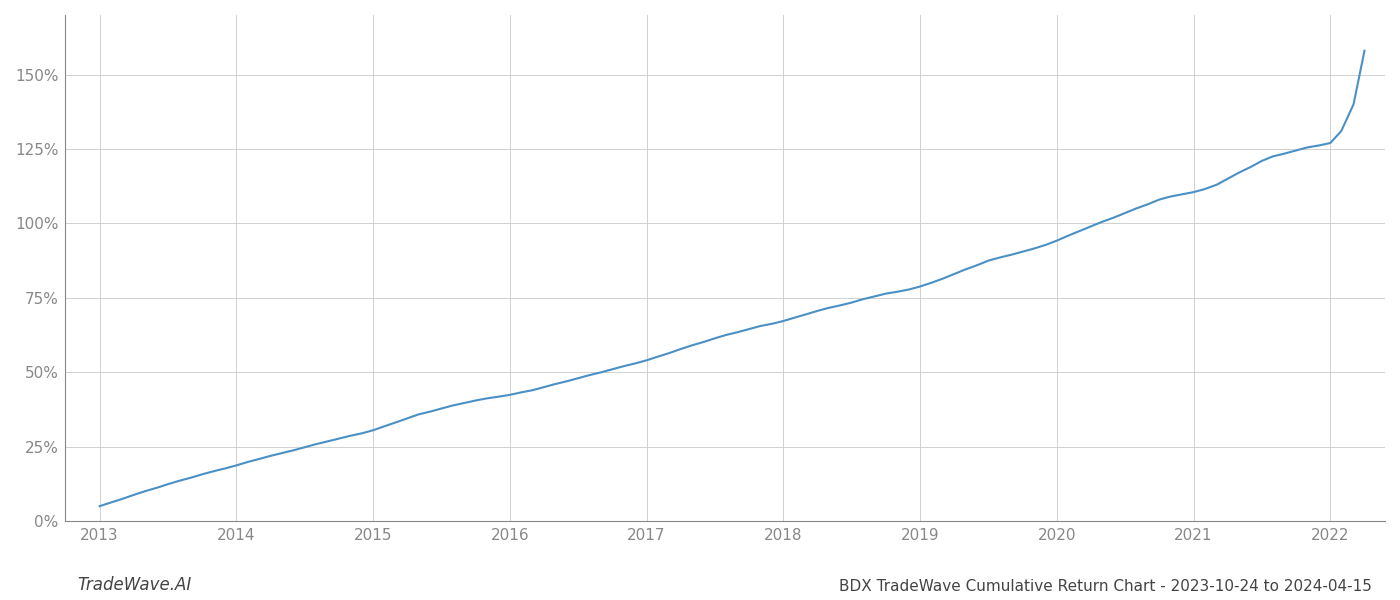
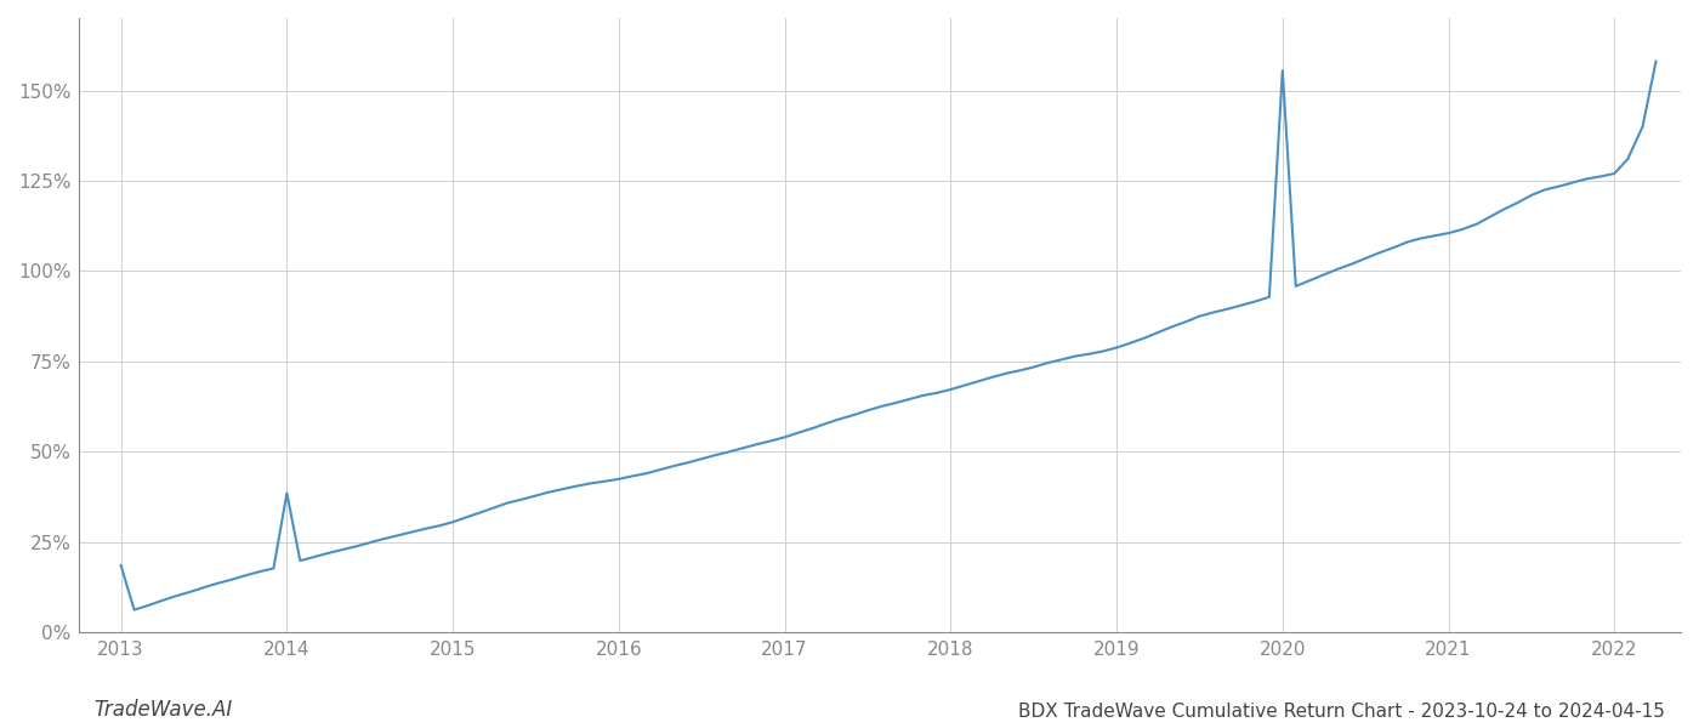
2013: 5.0% -> 18.5%
2014: 18.7% -> 38.5%
2020: 94.2% -> 155.5%
